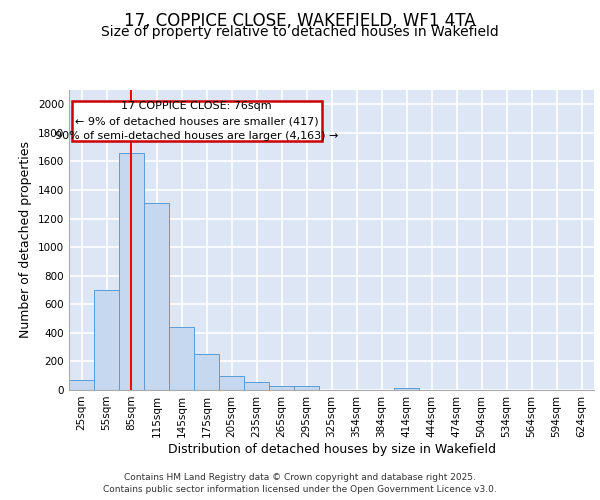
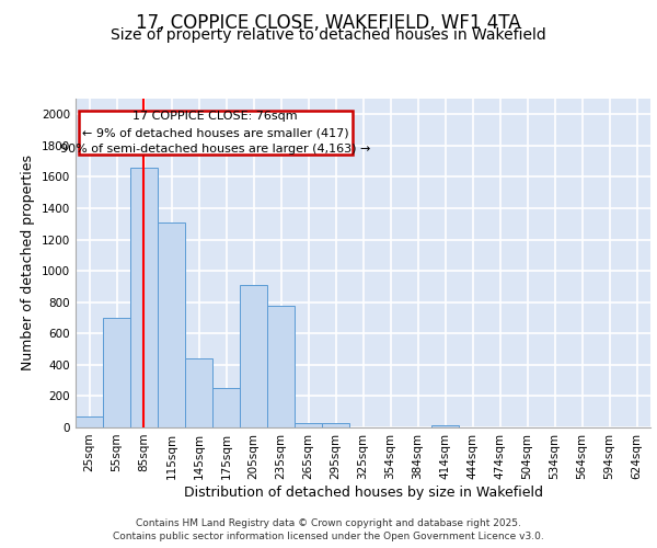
205sqm: 100 -> 910
235sqm: 60 -> 780
